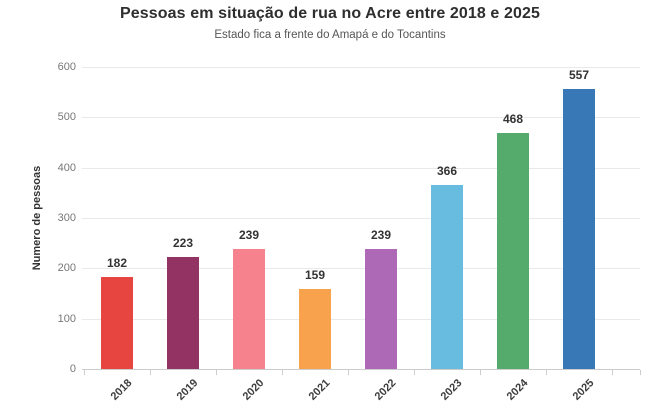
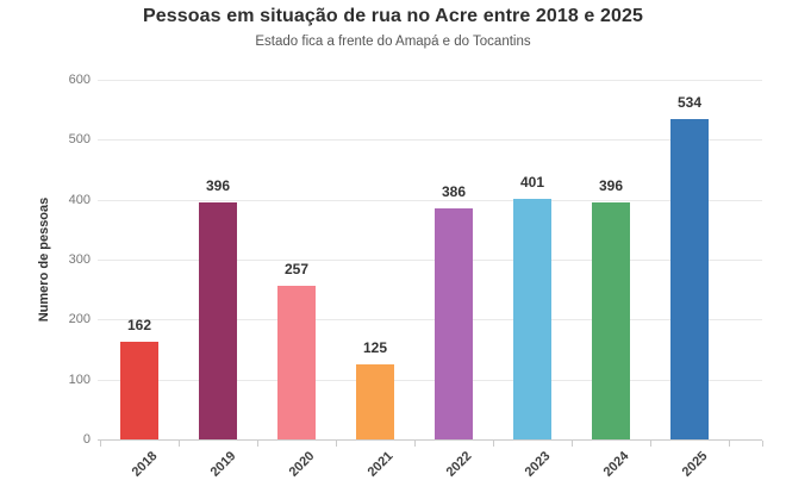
2018: 182 -> 162
2019: 223 -> 396
2020: 239 -> 257
2021: 159 -> 125
2022: 239 -> 386
2023: 366 -> 401
2024: 468 -> 396
2025: 557 -> 534
